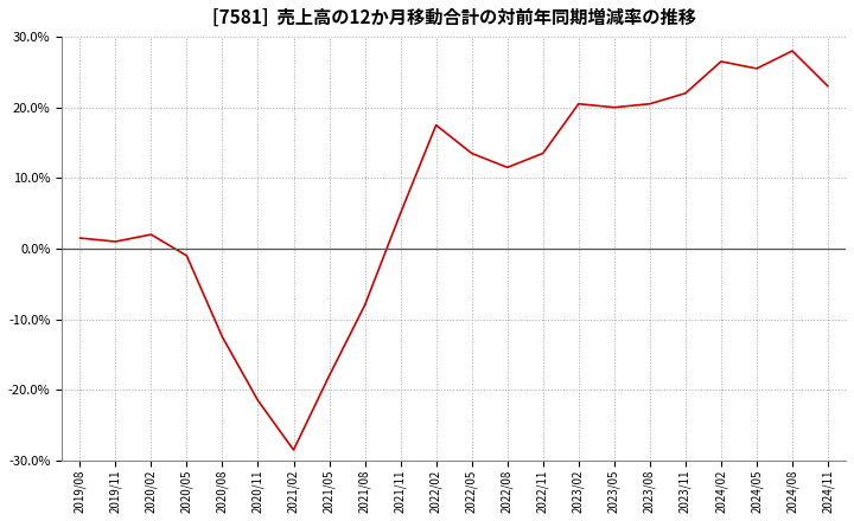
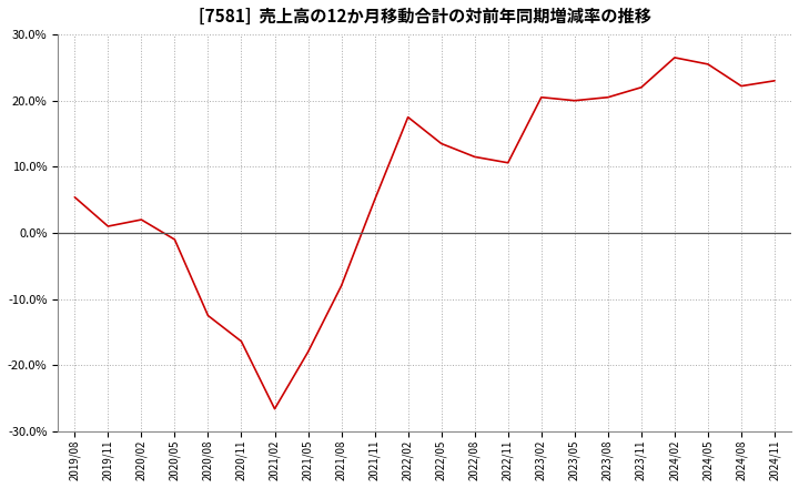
2019/08: 1.5% -> 5.4%
2020/11: -21.5% -> -16.4%
2021/02: -28.5% -> -26.6%
2022/11: 13.5% -> 10.6%
2024/08: 28.0% -> 22.2%
